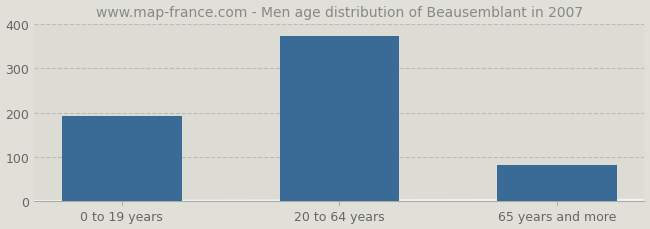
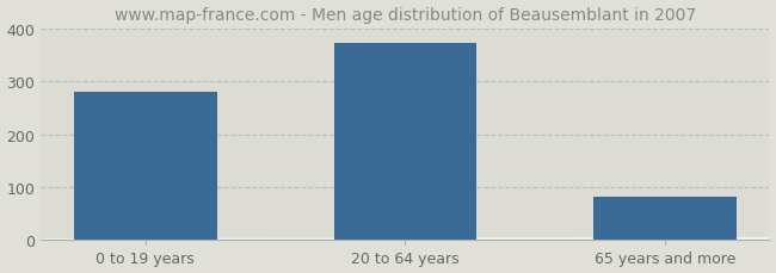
0 to 19 years: 192 -> 280
